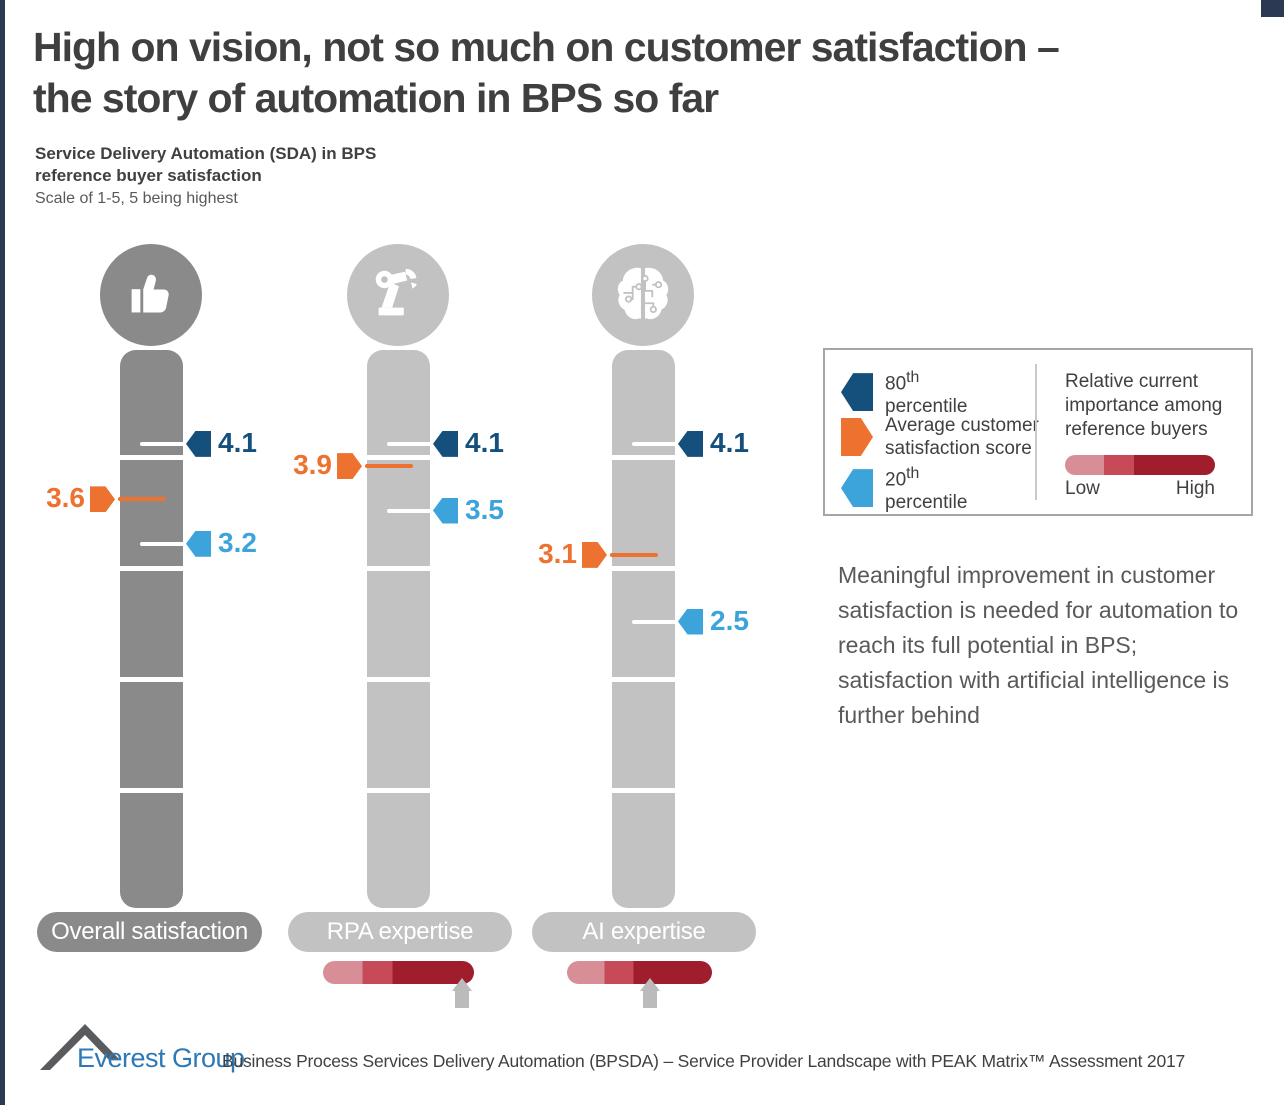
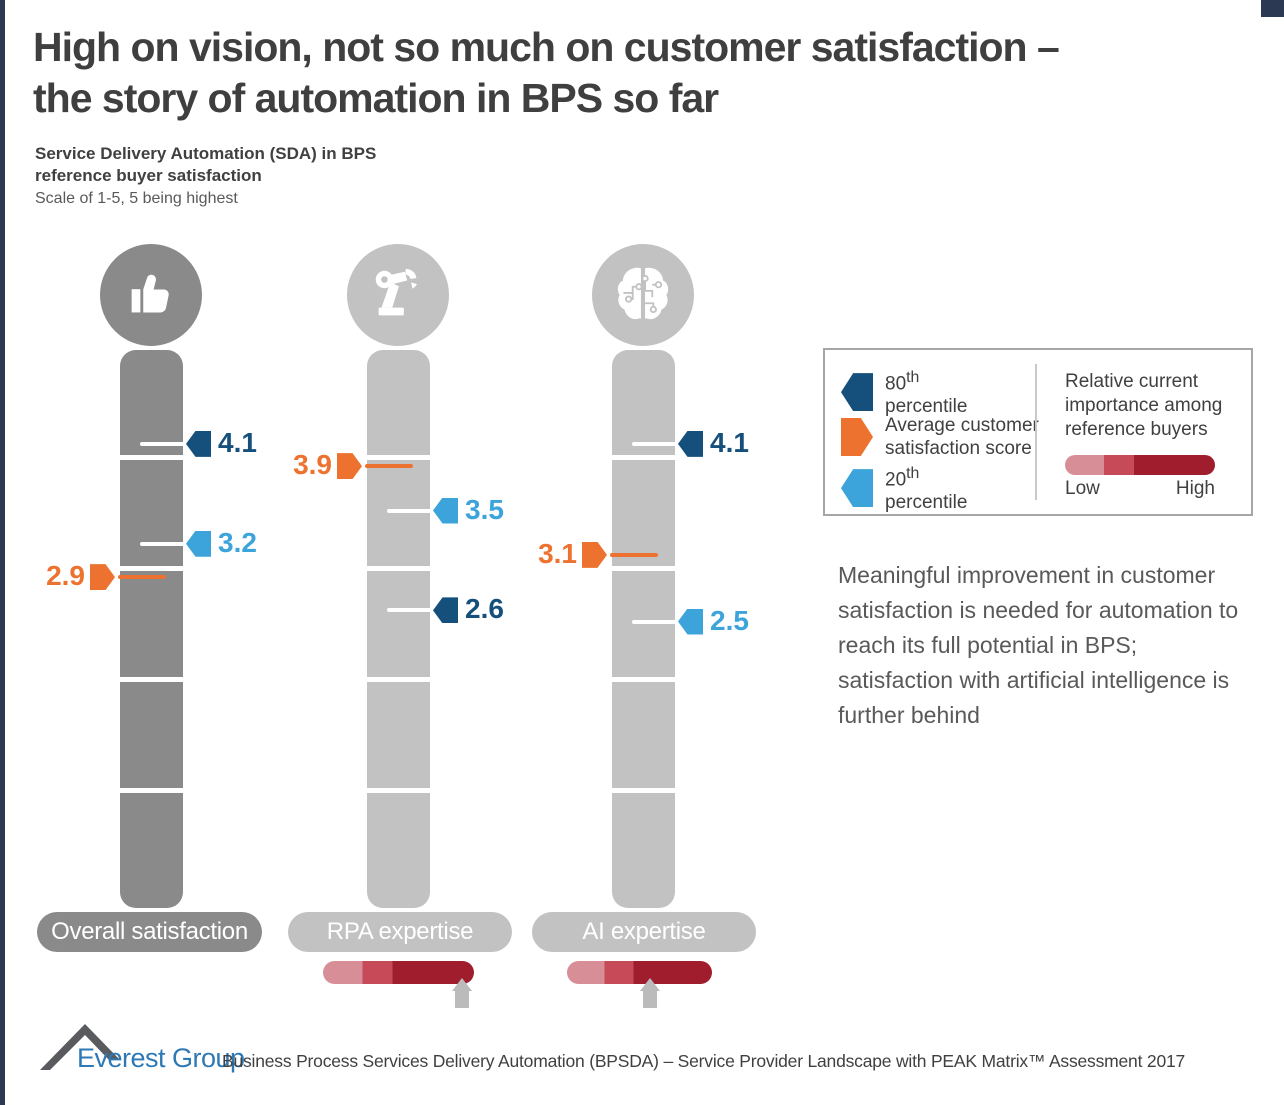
Average customer satisfaction score/Overall satisfaction: 3.6 -> 2.9
80th percentile/RPA expertise: 4.1 -> 2.6
